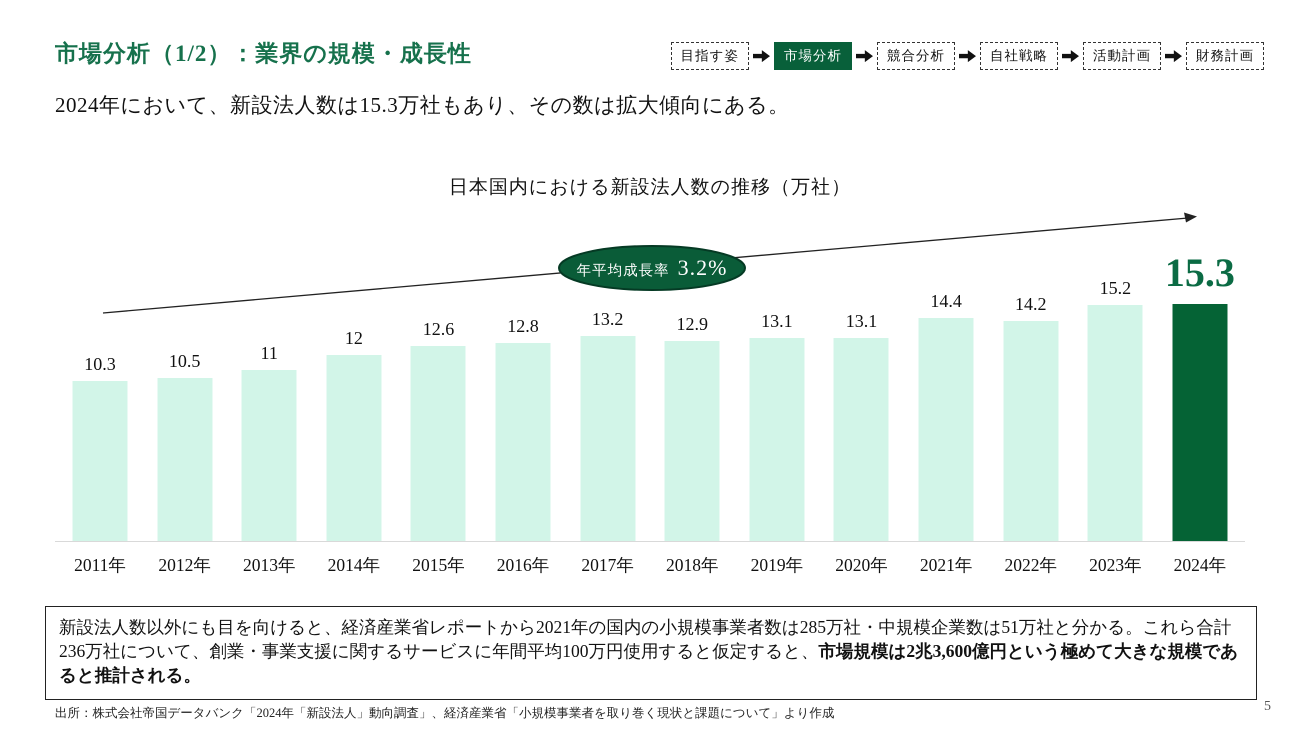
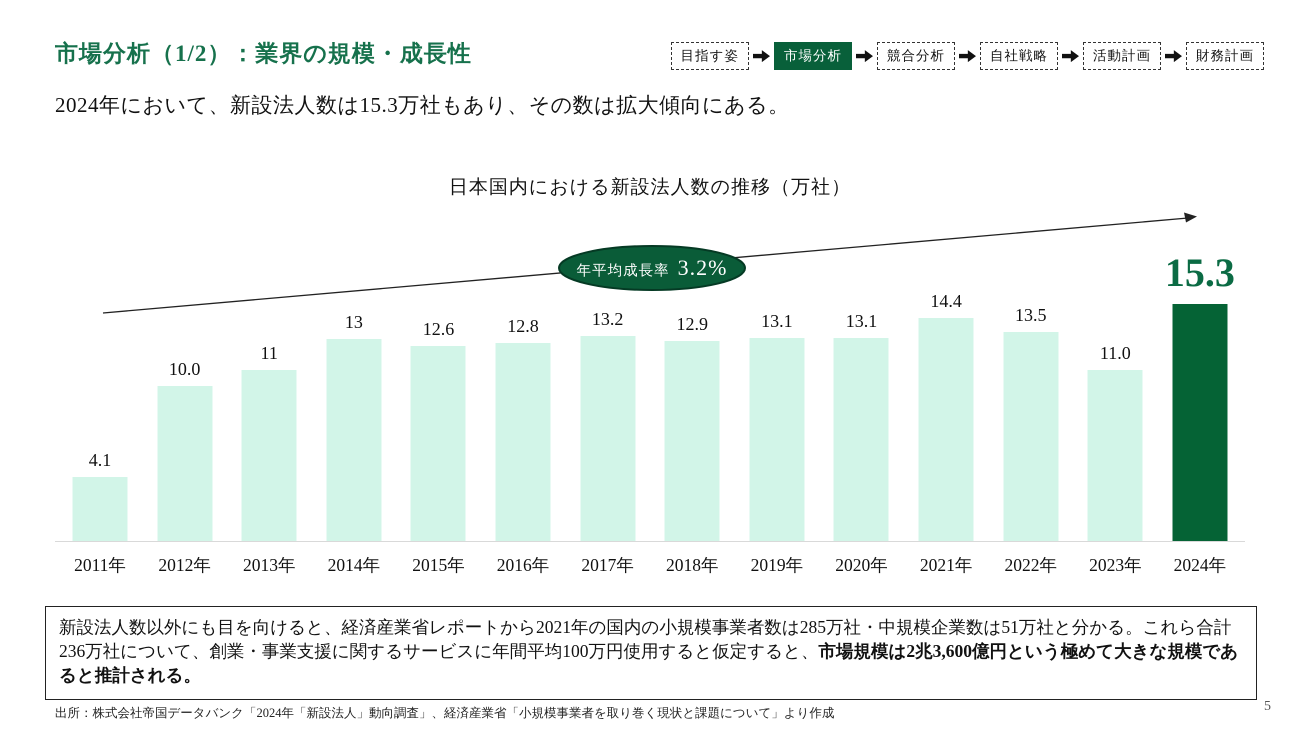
2011年: 10.3 -> 4.1
2012年: 10.5 -> 10.0
2014年: 12 -> 13
2022年: 14.2 -> 13.5
2023年: 15.2 -> 11.0
